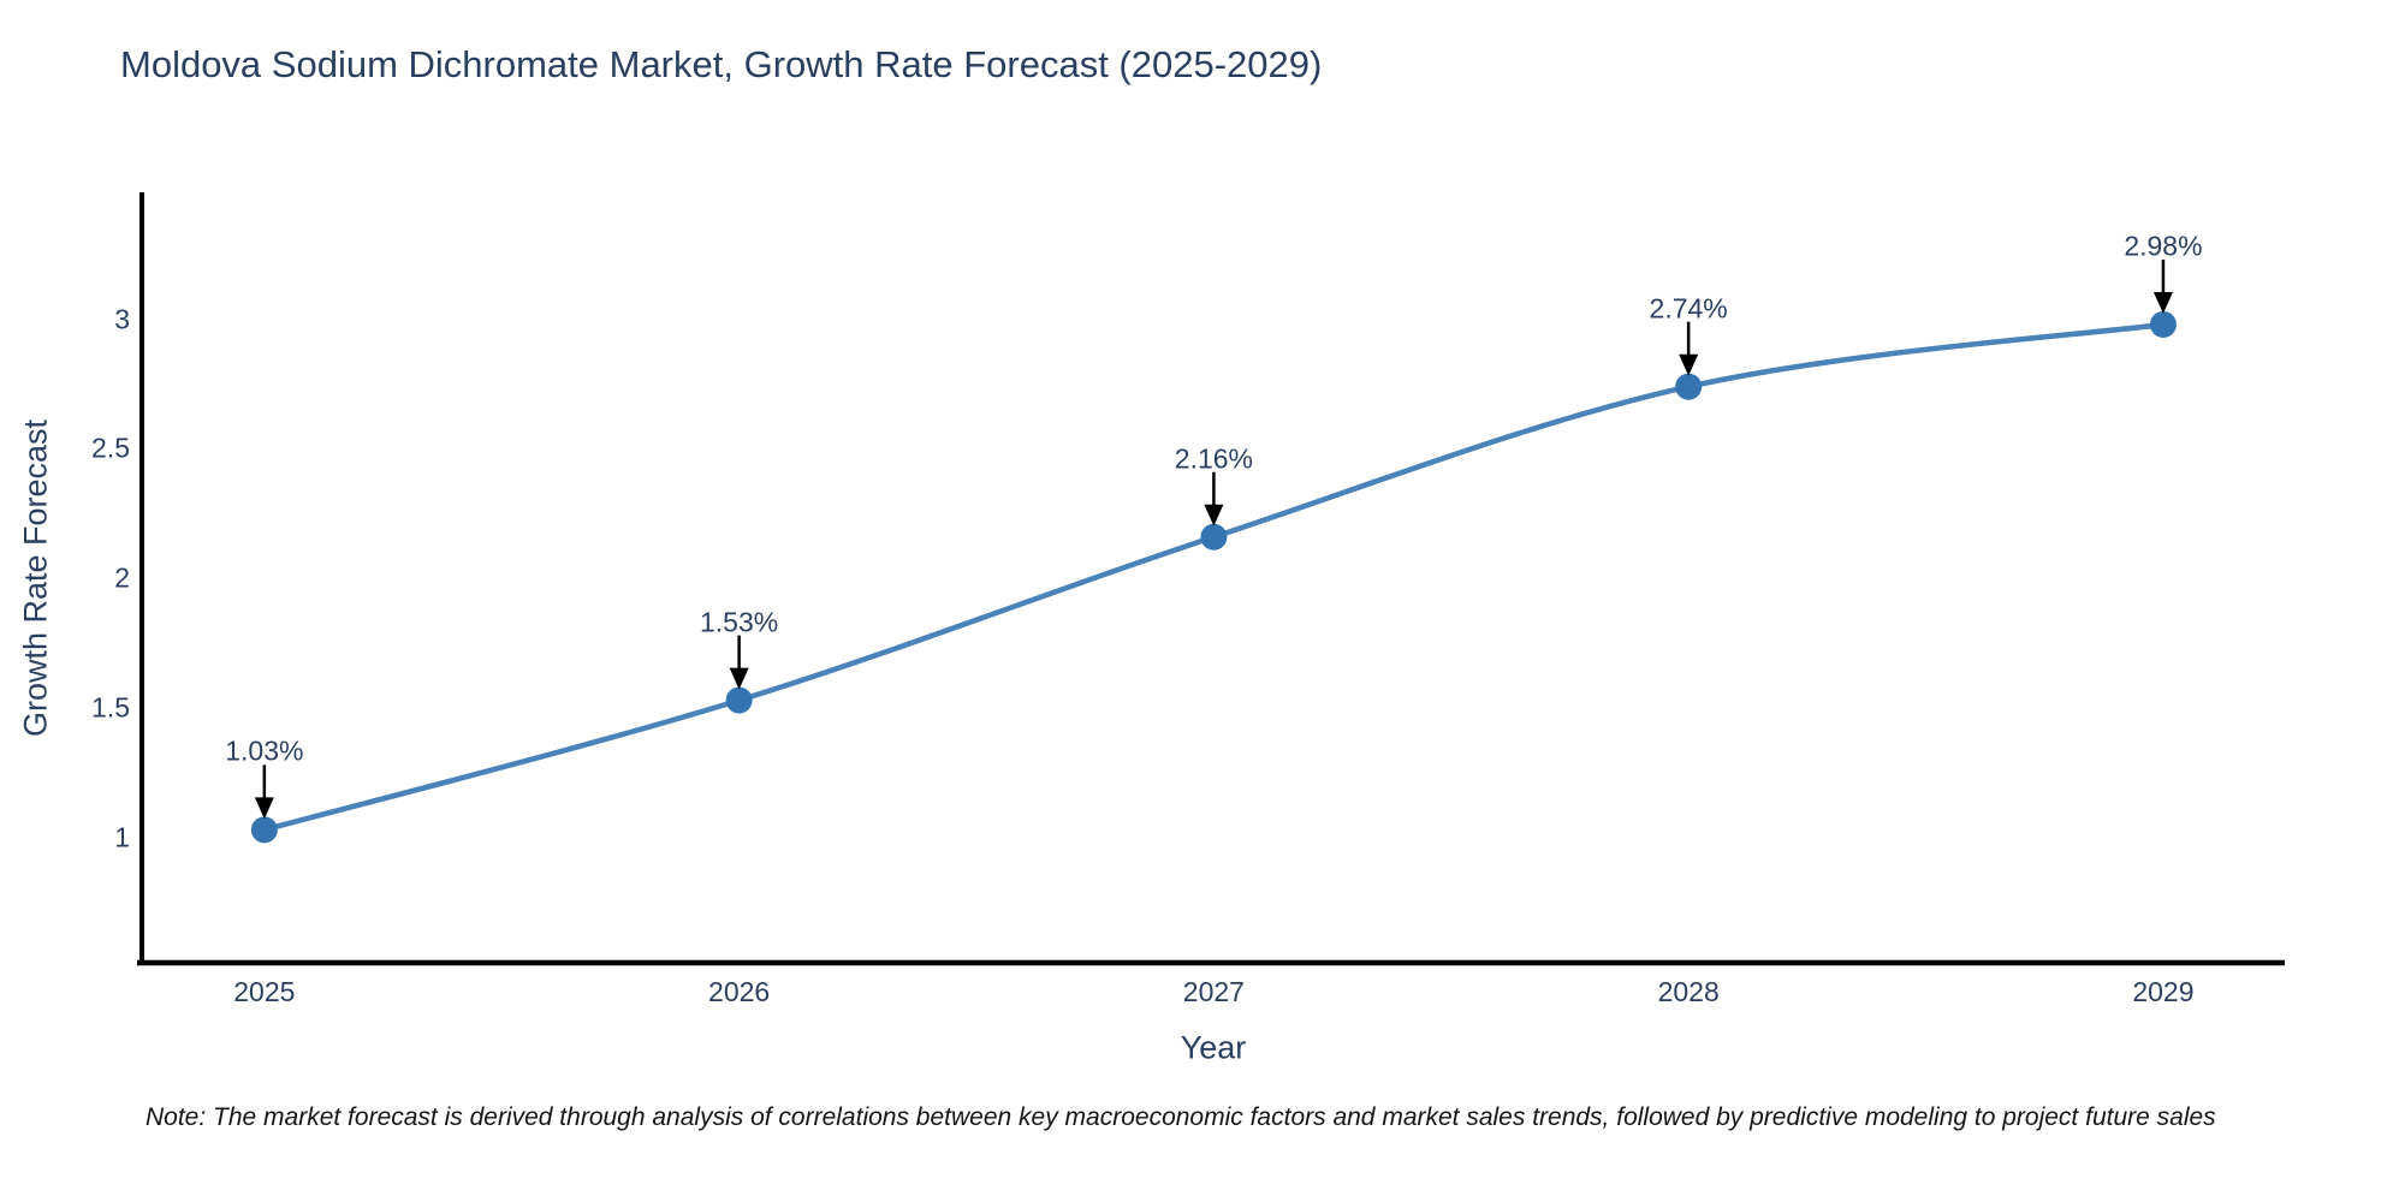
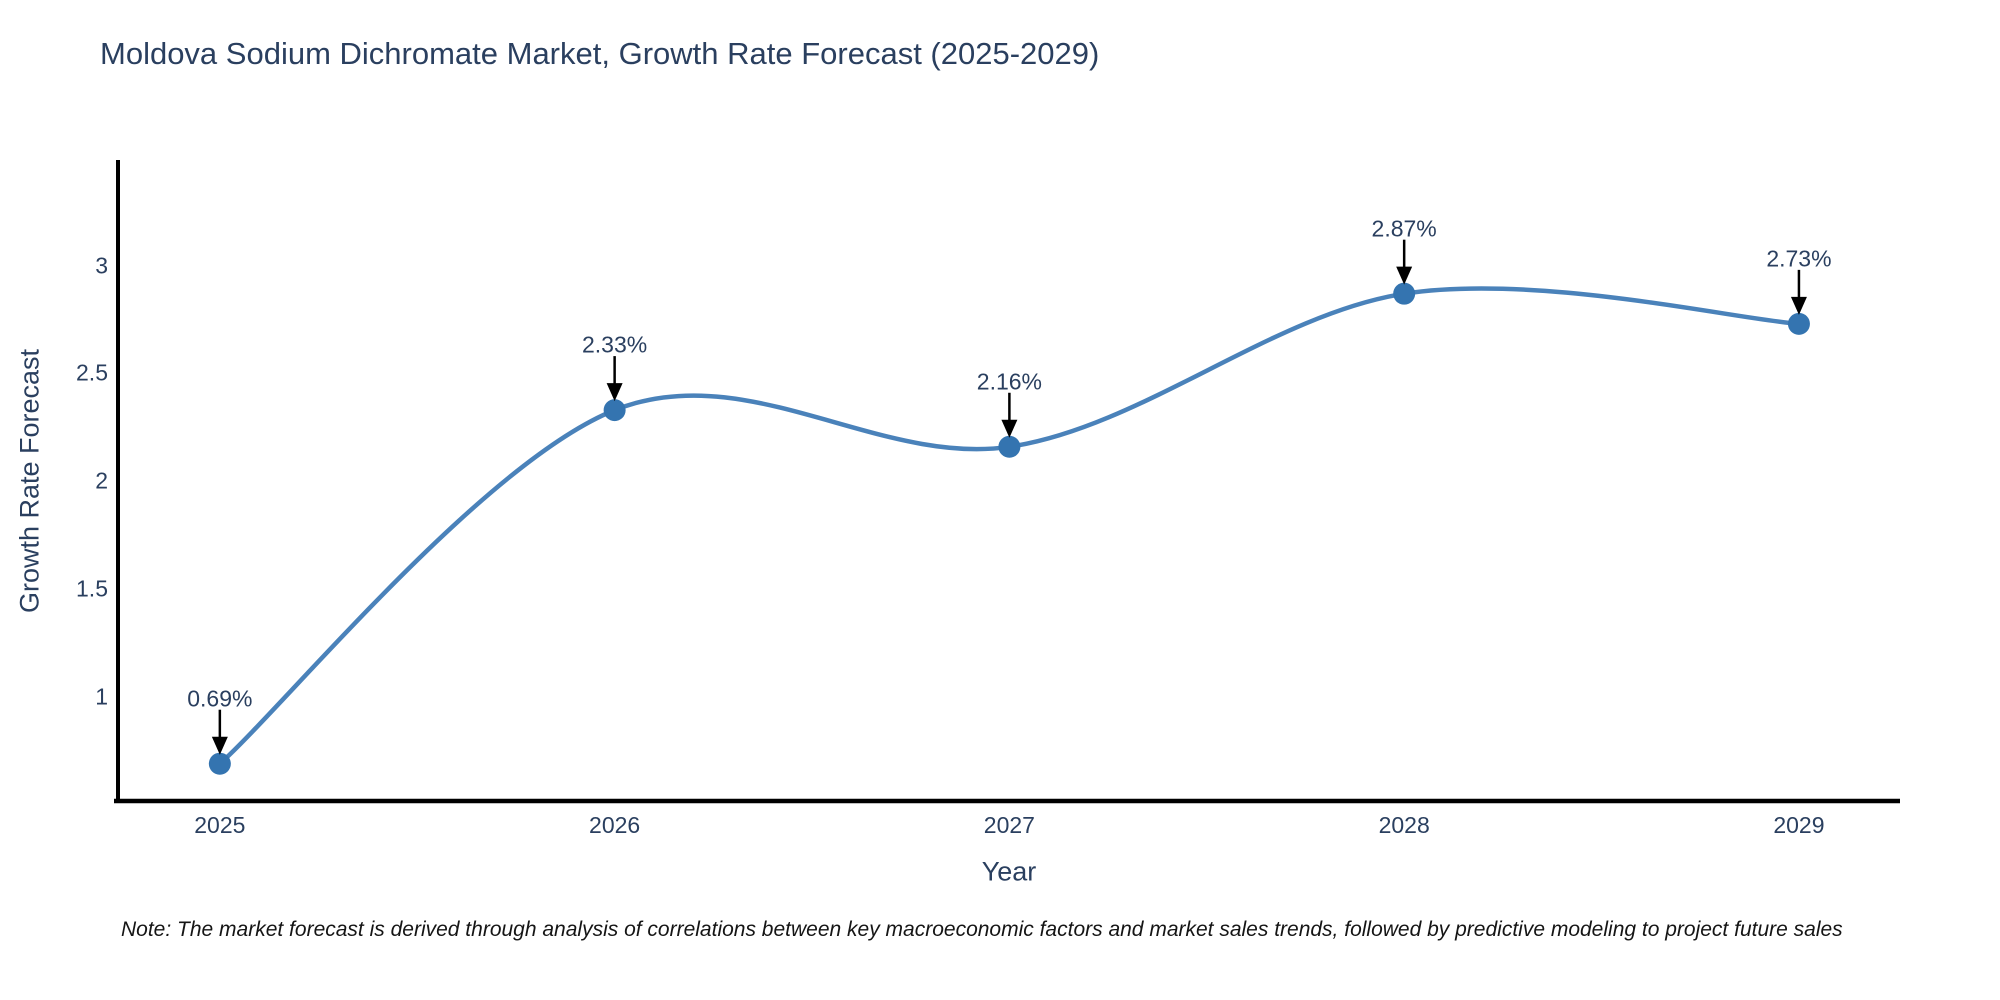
2025: 1.03% -> 0.69%
2026: 1.53% -> 2.33%
2028: 2.74% -> 2.87%
2029: 2.98% -> 2.73%
